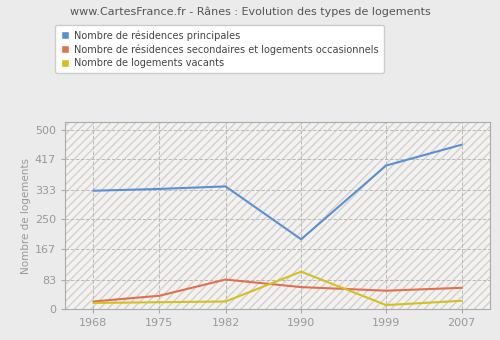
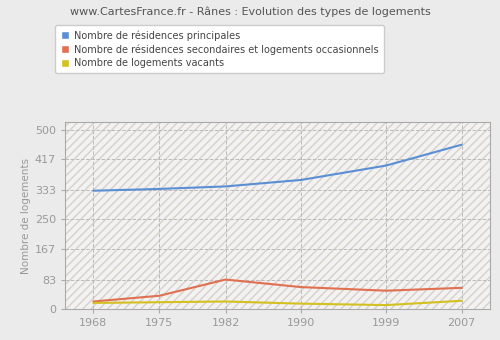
Nombre de résidences principales/1990: 195 -> 360
Nombre de logements vacants/1990: 105 -> 16
